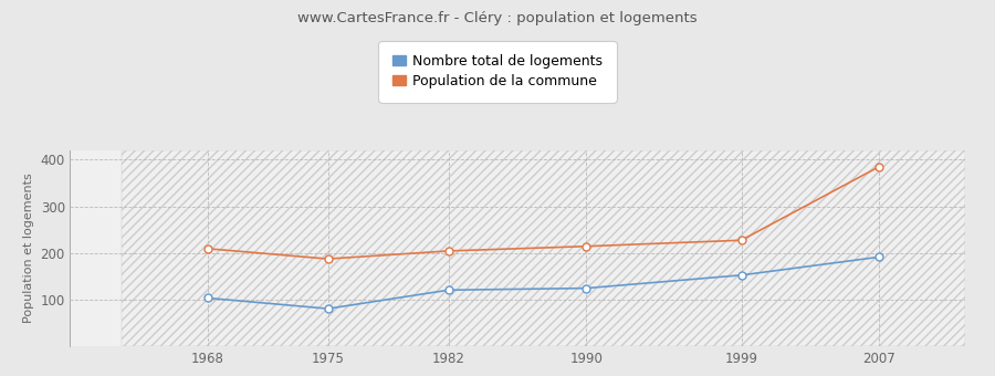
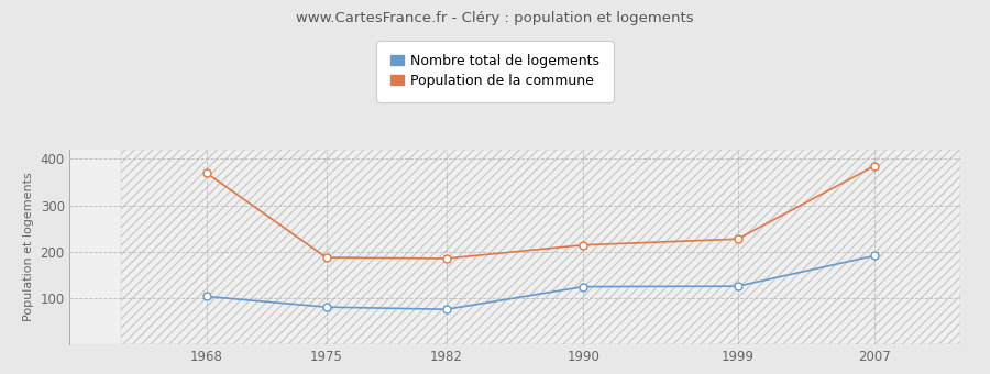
Population de la commune/1968: 209 -> 370
Nombre total de logements/1982: 120 -> 75
Population de la commune/1982: 204 -> 185
Nombre total de logements/1999: 152 -> 125
